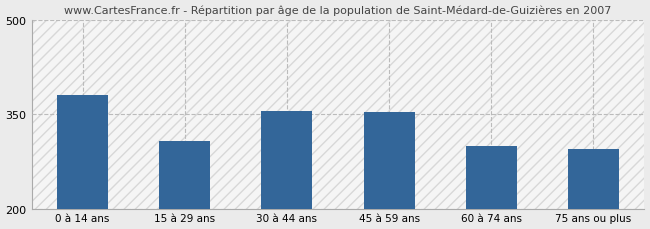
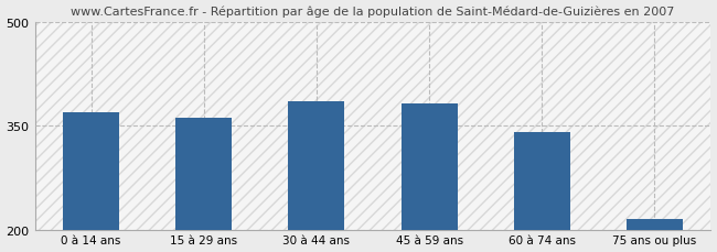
0 à 14 ans: 380 -> 370
15 à 29 ans: 308 -> 362
30 à 44 ans: 356 -> 386
45 à 59 ans: 354 -> 383
60 à 74 ans: 300 -> 341
75 ans ou plus: 294 -> 215
